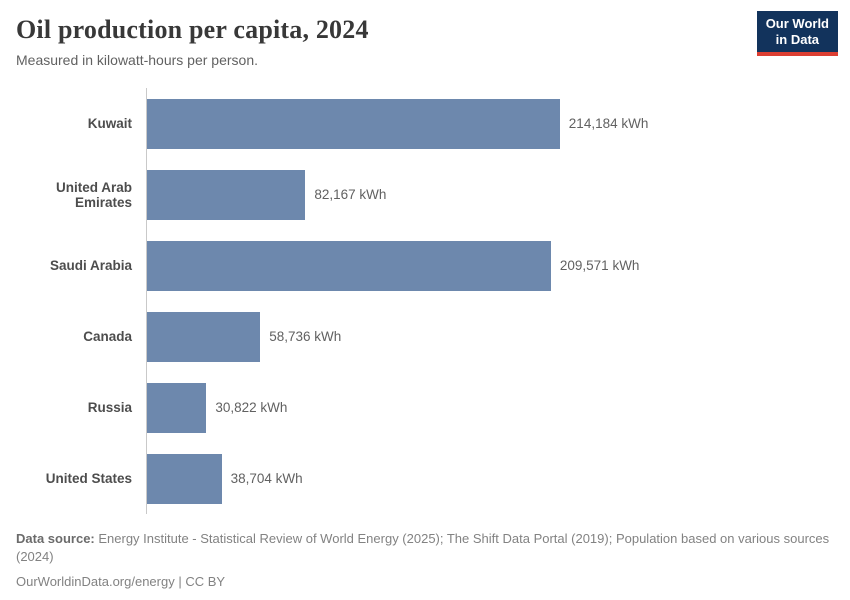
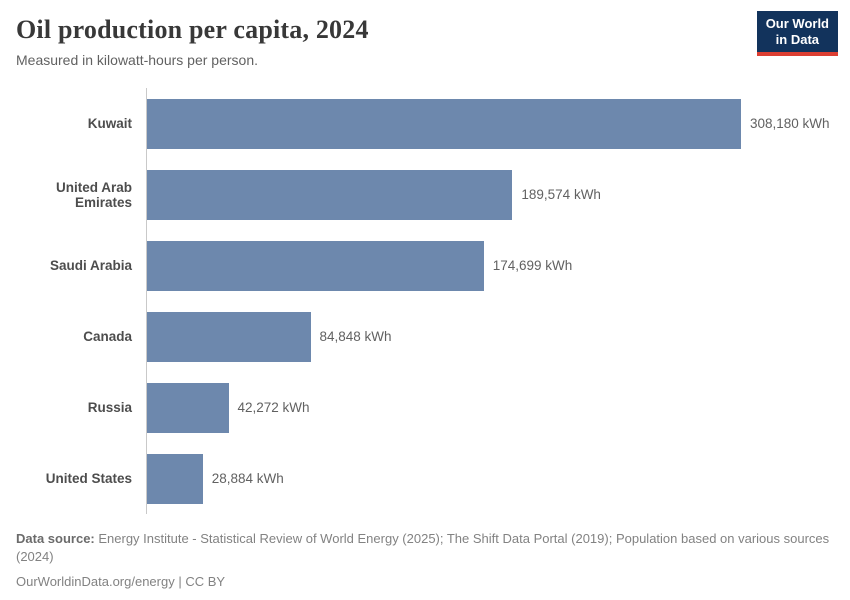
Kuwait: 214,184 -> 308,180
United Arab Emirates: 82,167 -> 189,574
Saudi Arabia: 209,571 -> 174,699
Canada: 58,736 -> 84,848
Russia: 30,822 -> 42,272
United States: 38,704 -> 28,884
